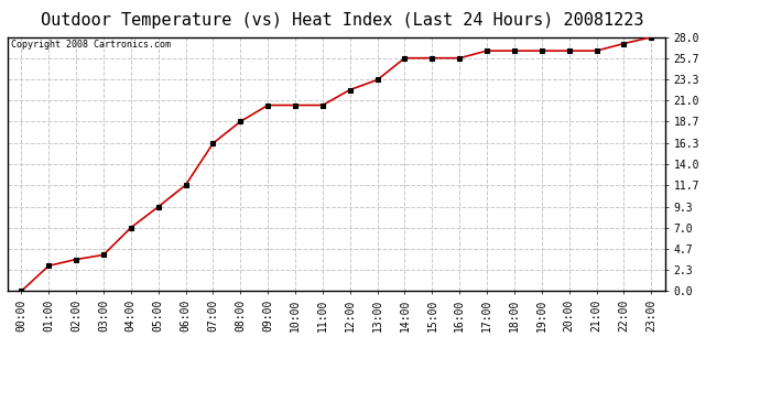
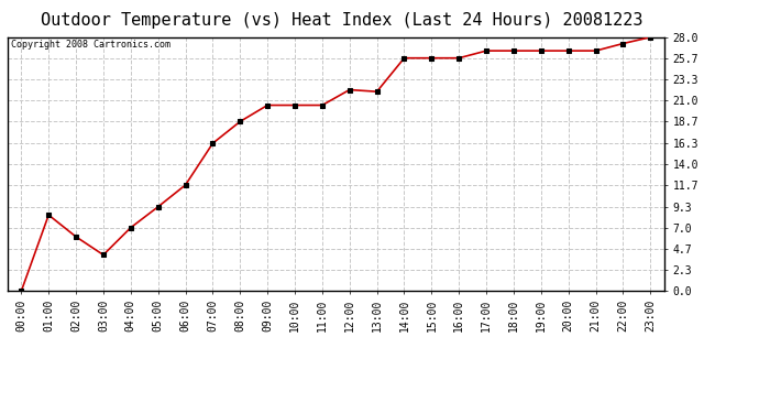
01:00: 2.8 -> 8.4
02:00: 3.5 -> 6.0
13:00: 23.3 -> 22.0
